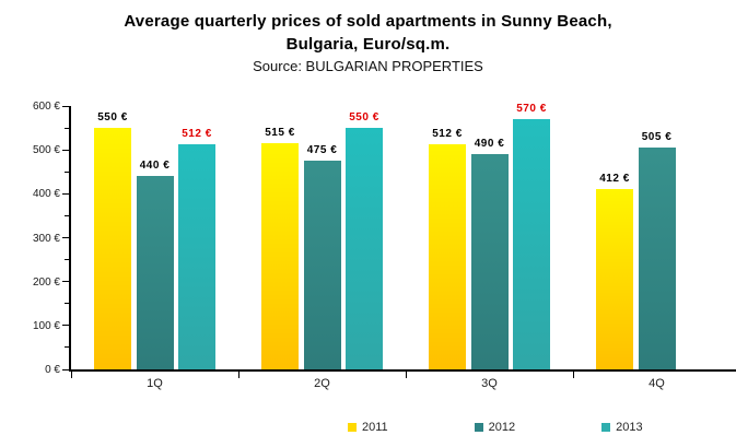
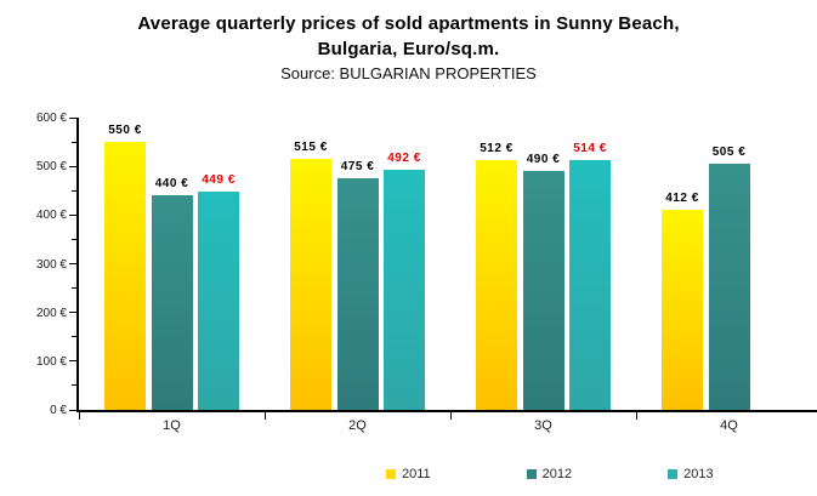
2013/1Q: 512 -> 449
2013/2Q: 550 -> 492
2013/3Q: 570 -> 514
